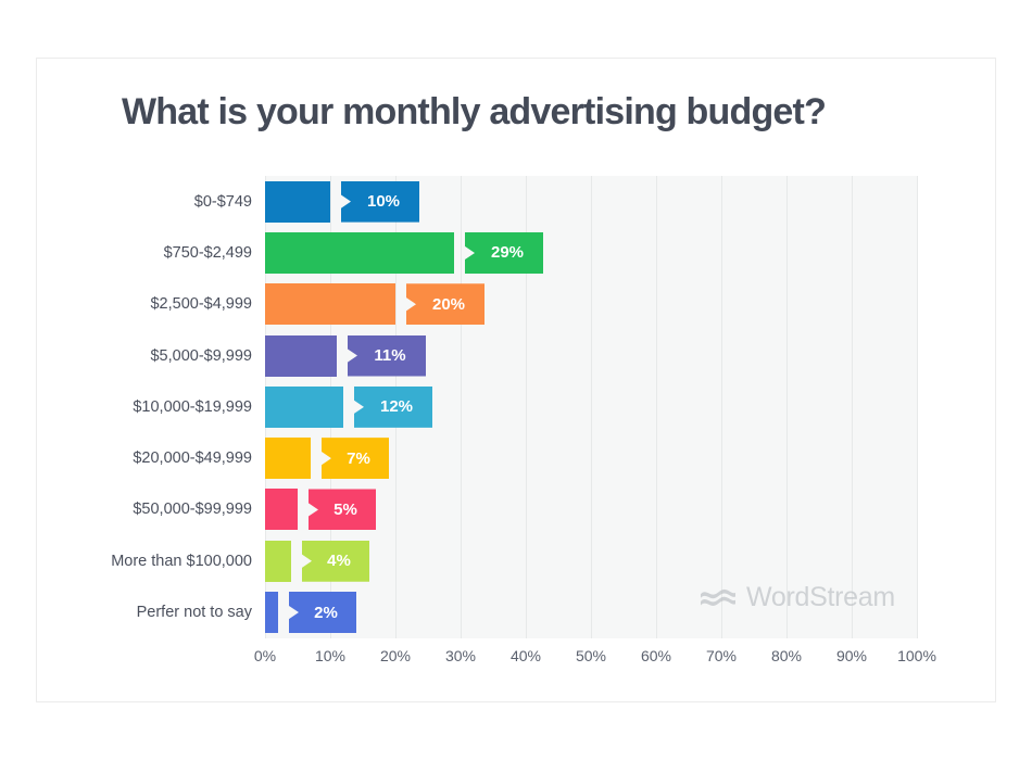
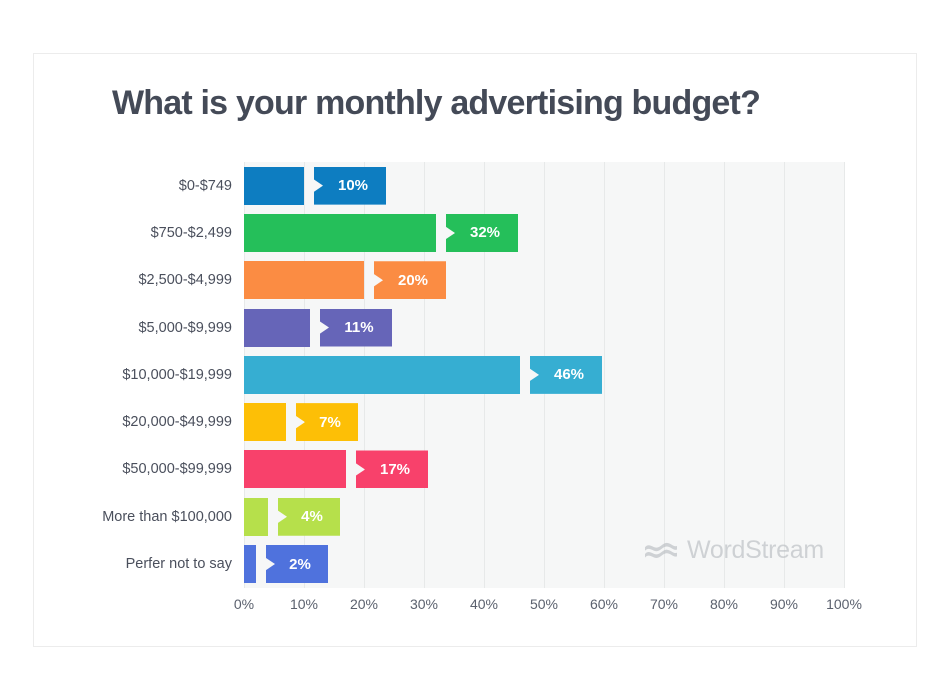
$750-$2,499: 29% -> 32%
$10,000-$19,999: 12% -> 46%
$50,000-$99,999: 5% -> 17%
